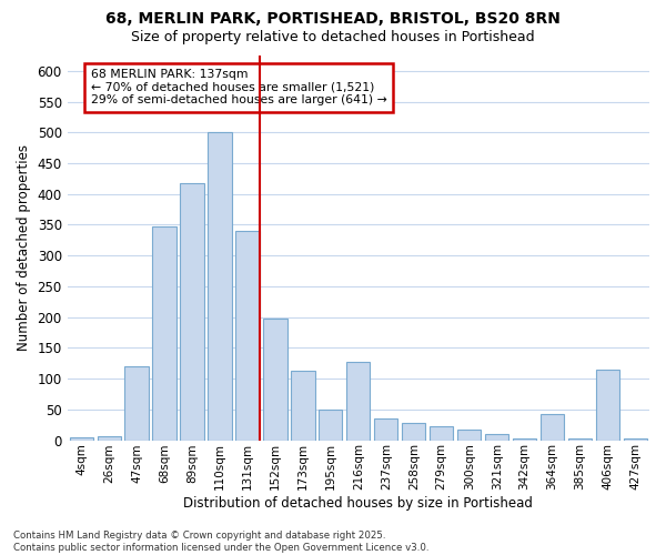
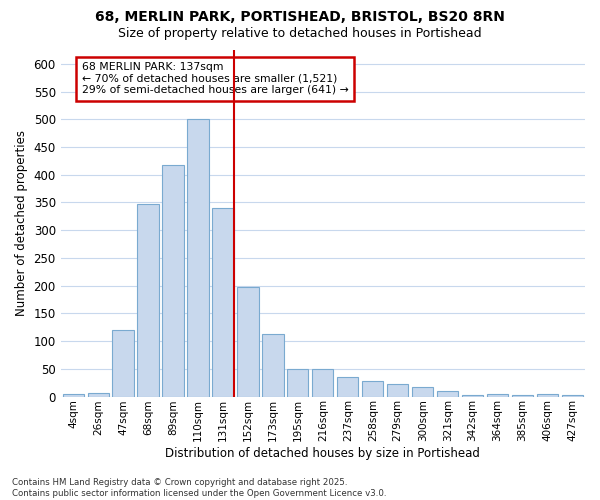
216sqm: 128 -> 50
364sqm: 42 -> 5
406sqm: 114 -> 5
